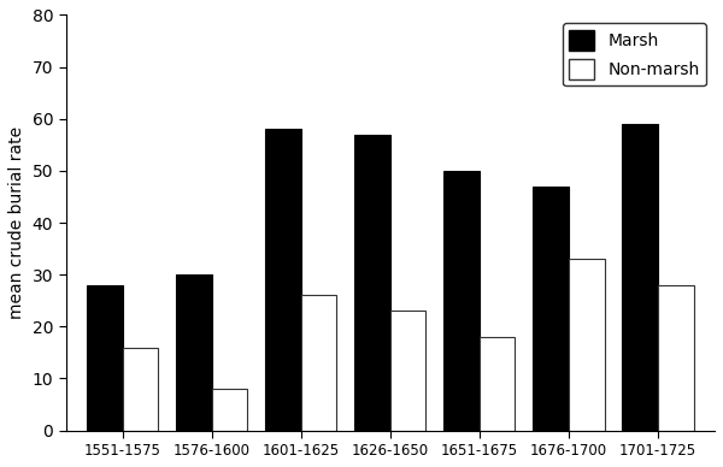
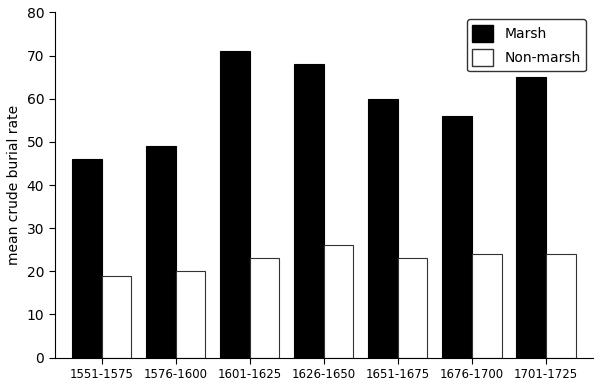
Marsh/1551-1575: 28 -> 46
Non-marsh/1551-1575: 16 -> 19
Marsh/1576-1600: 30 -> 49
Non-marsh/1576-1600: 8 -> 20
Marsh/1601-1625: 58 -> 71
Non-marsh/1601-1625: 26 -> 23
Marsh/1626-1650: 57 -> 68
Non-marsh/1626-1650: 23 -> 26
Marsh/1651-1675: 50 -> 60
Non-marsh/1651-1675: 18 -> 23
Marsh/1676-1700: 47 -> 56
Non-marsh/1676-1700: 33 -> 24
Marsh/1701-1725: 59 -> 65
Non-marsh/1701-1725: 28 -> 24
